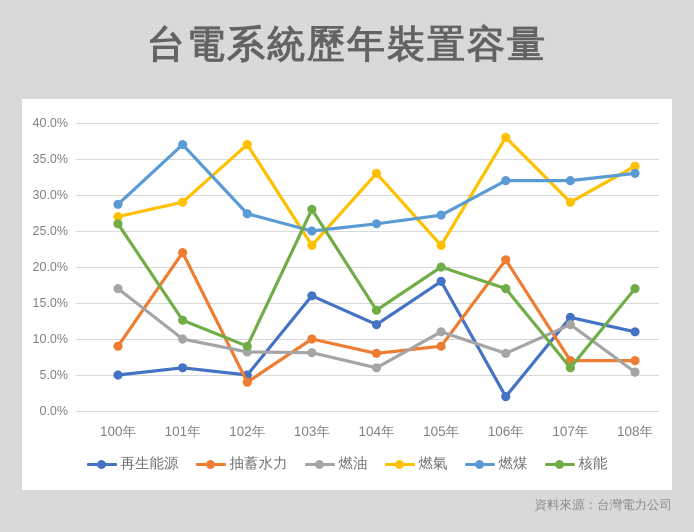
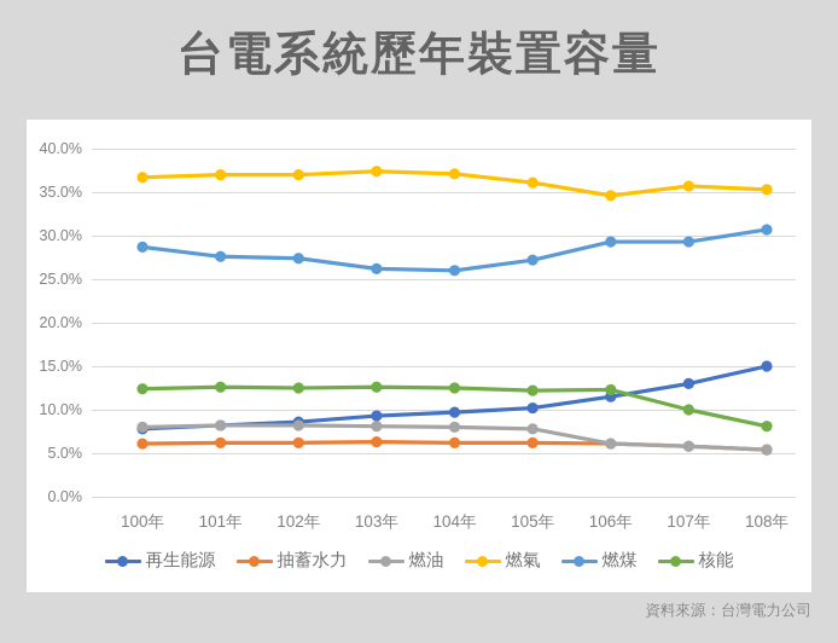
再生能源/100年: 5% -> 8%
抽蓄水力/100年: 9% -> 6%
燃油/100年: 17% -> 8%
燃氣/100年: 27% -> 37%
核能/100年: 26% -> 12%
再生能源/101年: 6% -> 8%
抽蓄水力/101年: 22% -> 6%
燃油/101年: 10% -> 8%
燃氣/101年: 29% -> 37%
燃煤/101年: 37% -> 28%
再生能源/102年: 5% -> 9%
抽蓄水力/102年: 4% -> 6%
核能/102年: 9% -> 12%
再生能源/103年: 16% -> 9%
抽蓄水力/103年: 10% -> 6%
燃氣/103年: 23% -> 37%
燃煤/103年: 25% -> 26%
核能/103年: 28% -> 13%
再生能源/104年: 12% -> 10%
抽蓄水力/104年: 8% -> 6%
燃油/104年: 6% -> 8%
燃氣/104年: 33% -> 37%
核能/104年: 14% -> 12%
再生能源/105年: 18% -> 10%
抽蓄水力/105年: 9% -> 6%
燃油/105年: 11% -> 8%
燃氣/105年: 23% -> 36%
核能/105年: 20% -> 12%
再生能源/106年: 2% -> 12%
抽蓄水力/106年: 21% -> 6%
燃油/106年: 8% -> 6%
燃氣/106年: 38% -> 35%
燃煤/106年: 32% -> 29%
核能/106年: 17% -> 12%
抽蓄水力/107年: 7% -> 6%
燃油/107年: 12% -> 6%
燃氣/107年: 29% -> 36%
燃煤/107年: 32% -> 29%
核能/107年: 6% -> 10%
再生能源/108年: 11% -> 15%
抽蓄水力/108年: 7% -> 5%
燃氣/108年: 34% -> 35%
燃煤/108年: 33% -> 31%
核能/108年: 17% -> 8%
